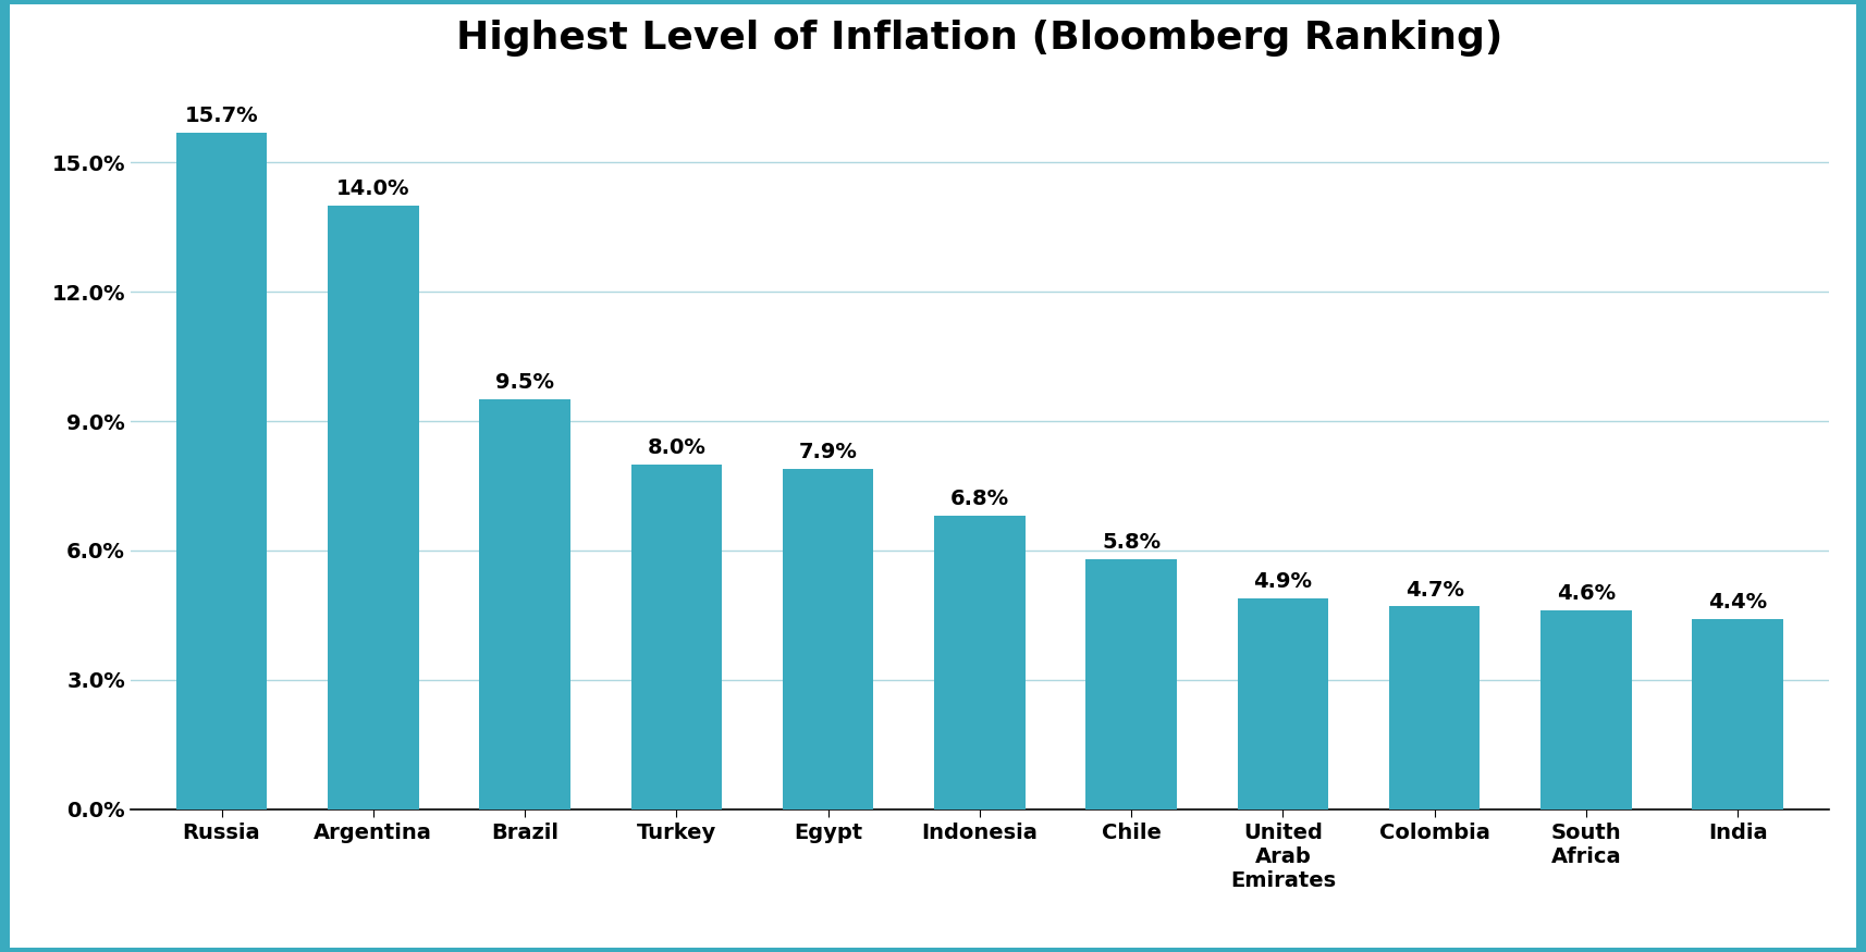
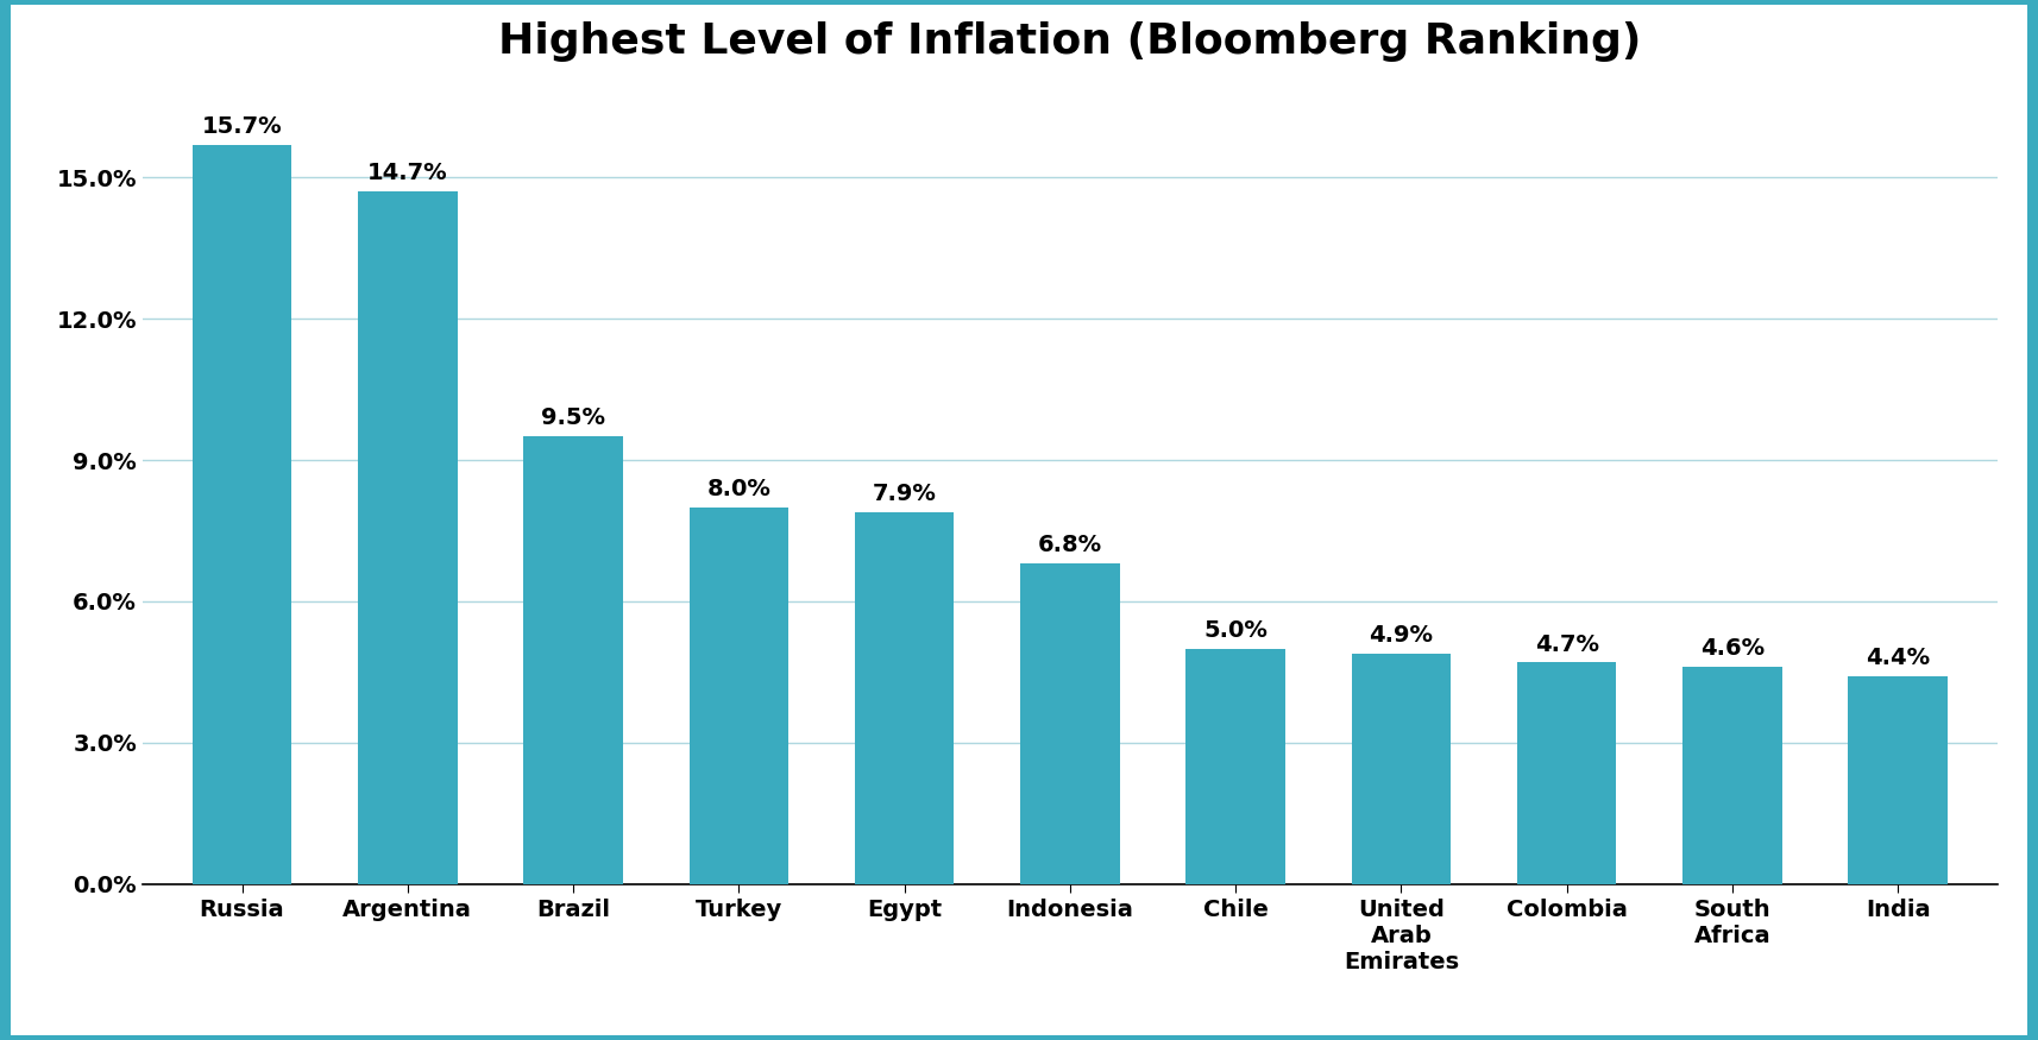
Argentina: 14.0% -> 14.7%
Chile: 5.8% -> 5.0%
